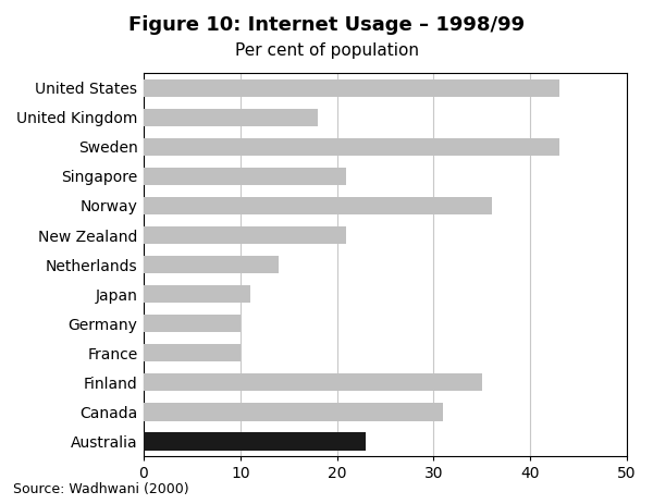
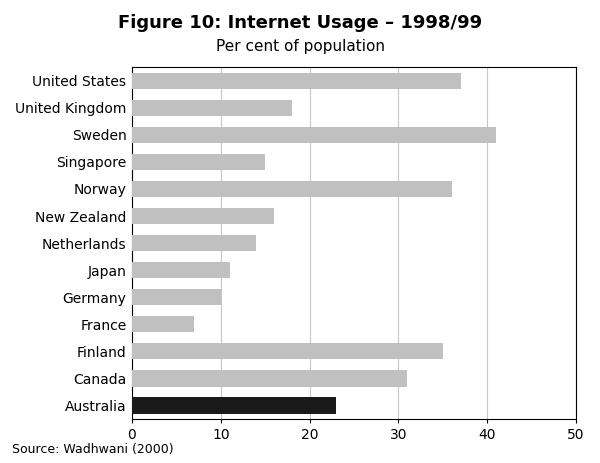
United States: 43 -> 37
Sweden: 43 -> 41
Singapore: 21 -> 15
New Zealand: 21 -> 16
France: 10 -> 7
